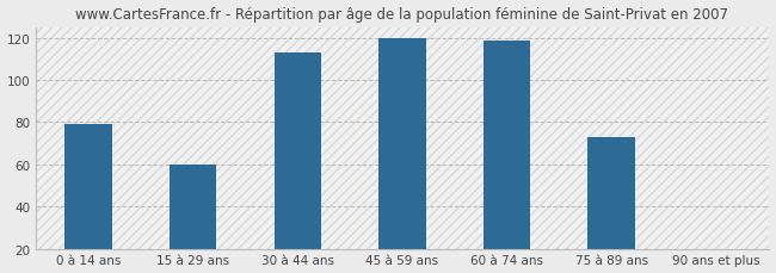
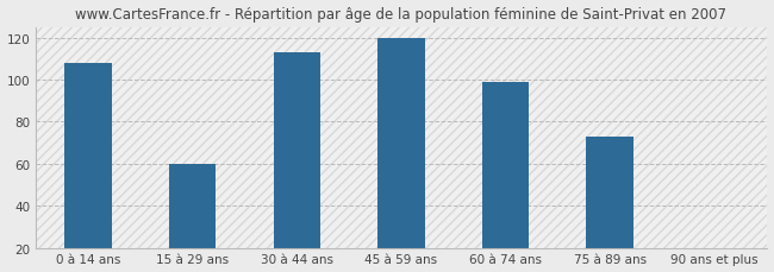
0 à 14 ans: 79 -> 108
60 à 74 ans: 119 -> 99
